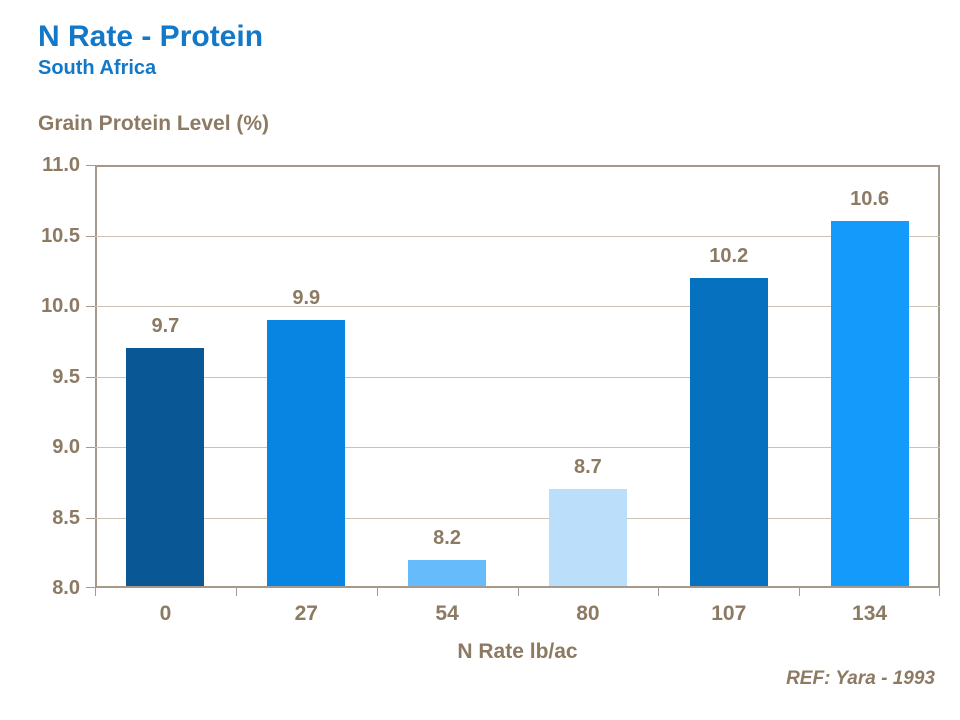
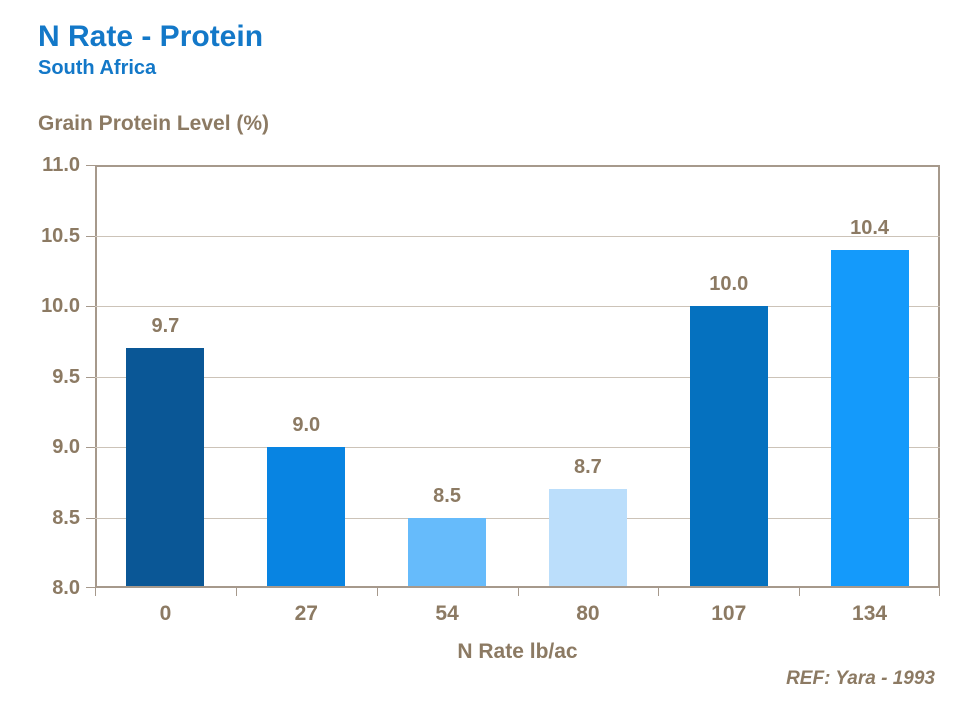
27: 9.9 -> 9.0
54: 8.2 -> 8.5
107: 10.2 -> 10.0
134: 10.6 -> 10.4
